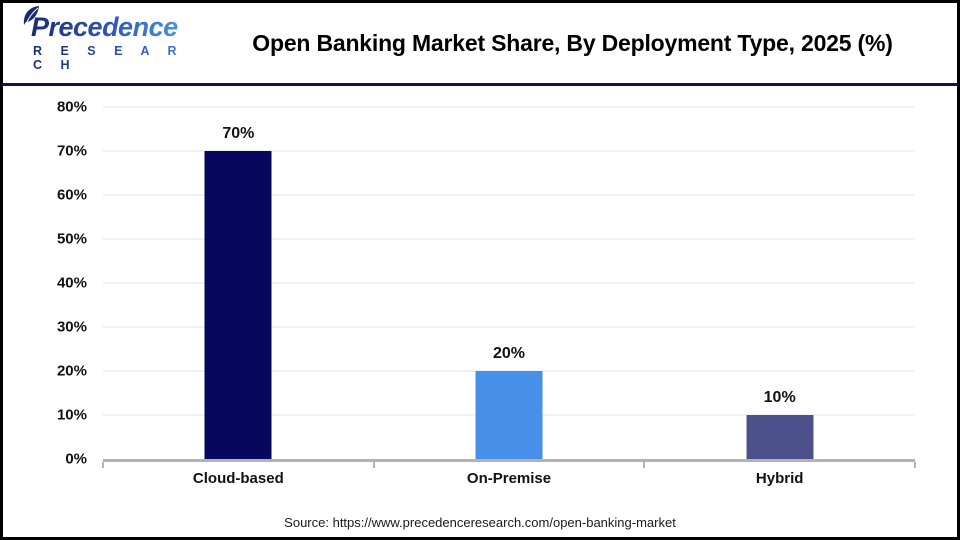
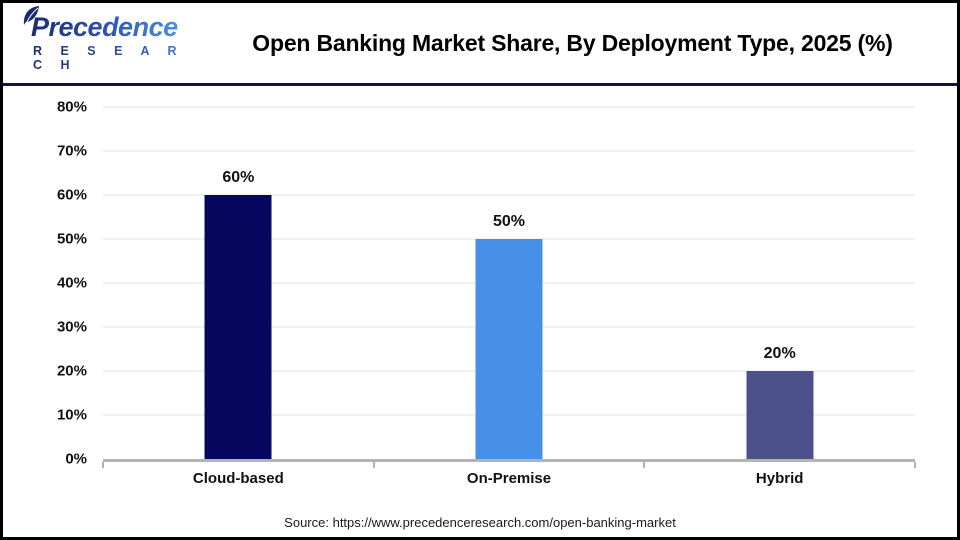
Cloud-based: 70% -> 60%
On-Premise: 20% -> 50%
Hybrid: 10% -> 20%
